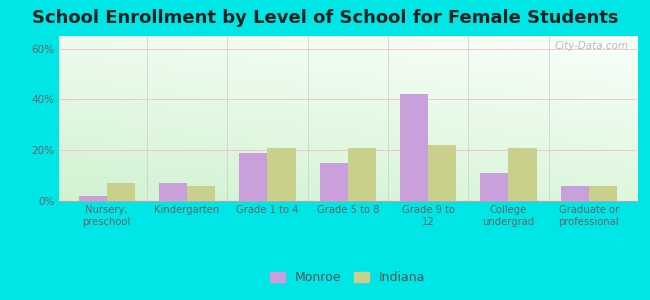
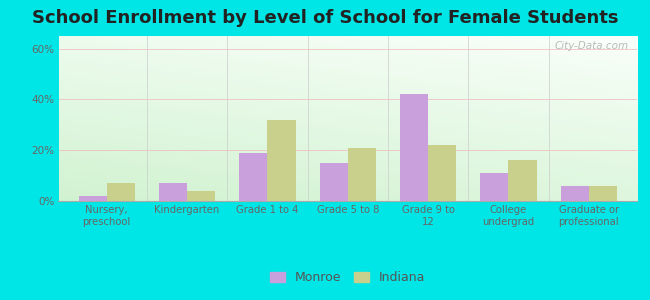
Indiana/Kindergarten: 6% -> 4%
Indiana/Grade 1 to 4: 21% -> 32%
Indiana/College undergrad: 21% -> 16%
